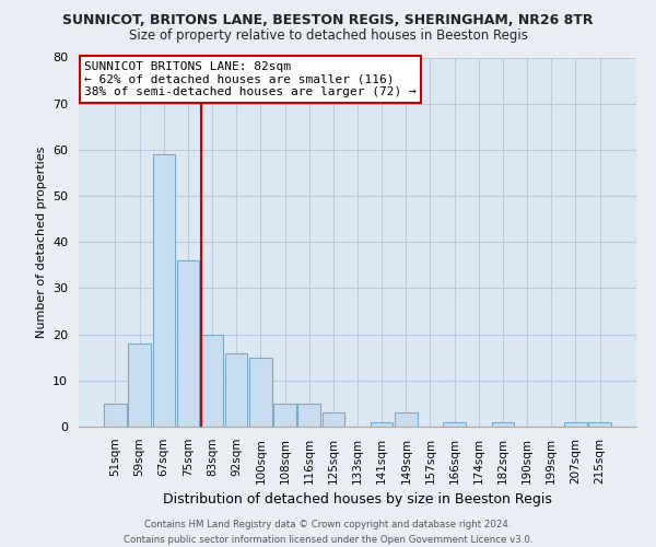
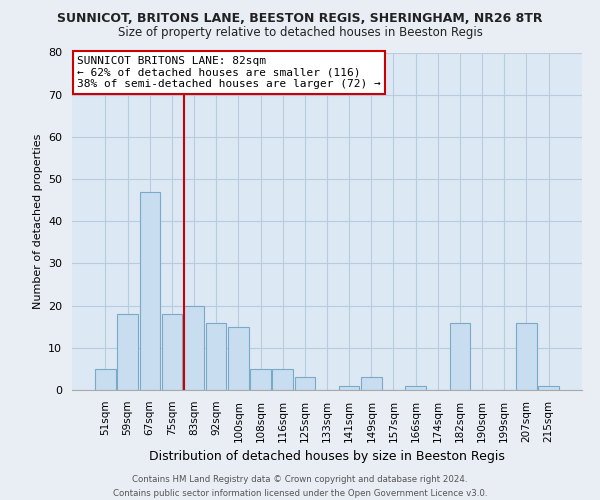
67sqm: 59 -> 47
75sqm: 36 -> 18
182sqm: 1 -> 16
207sqm: 1 -> 16
